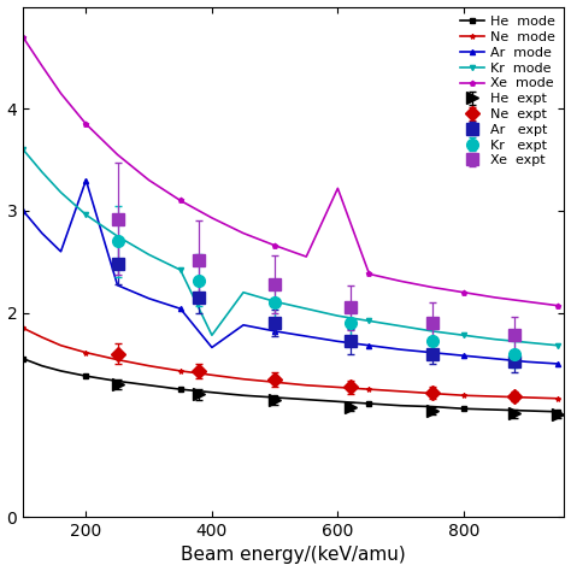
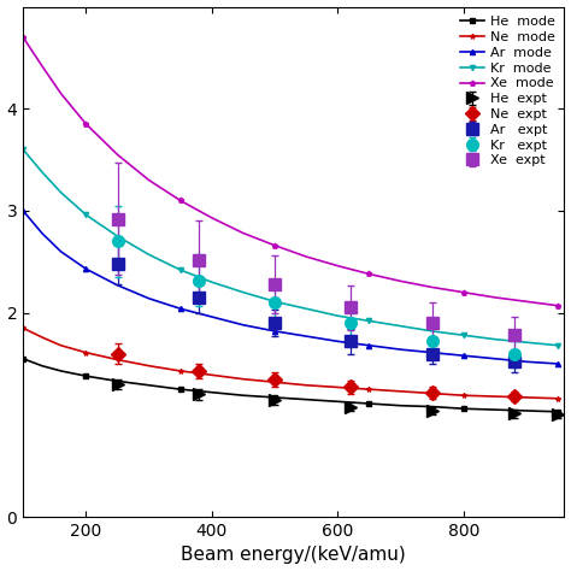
Ar mode/200: 3.30 -> 2.43
Ar mode/400: 1.66 -> 1.96
Kr mode/400: 1.78 -> 2.30
Xe mode/600: 3.22 -> 2.46
